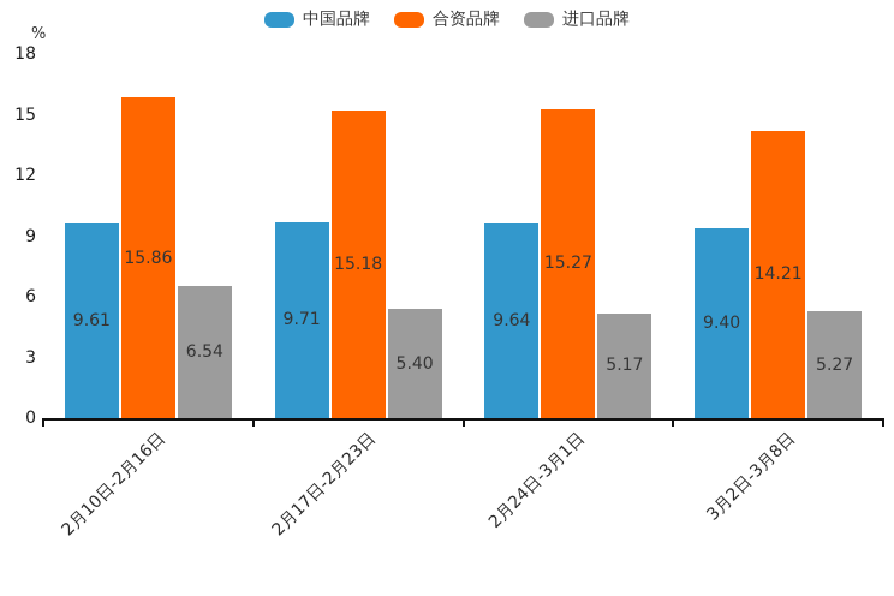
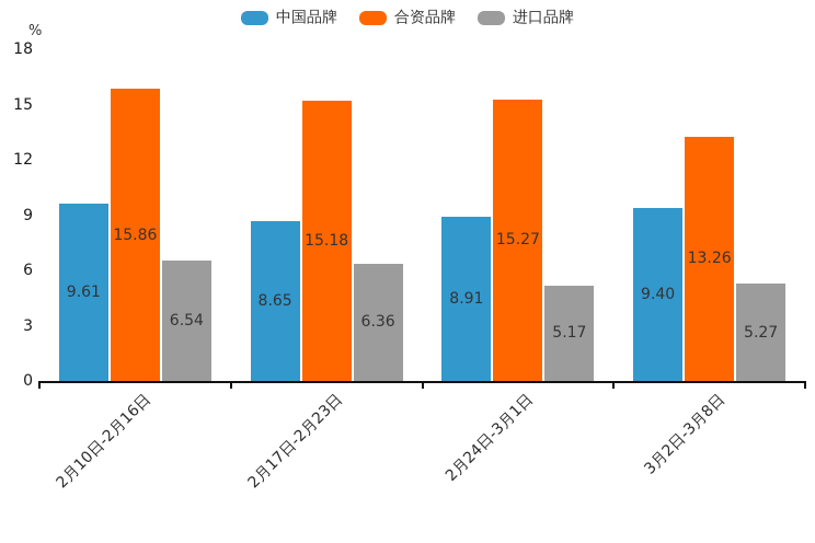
中国品牌/2月17日-2月23日: 9.71 -> 8.65
进口品牌/2月17日-2月23日: 5.40 -> 6.36
中国品牌/2月24日-3月1日: 9.64 -> 8.91
合资品牌/3月2日-3月8日: 14.21 -> 13.26
